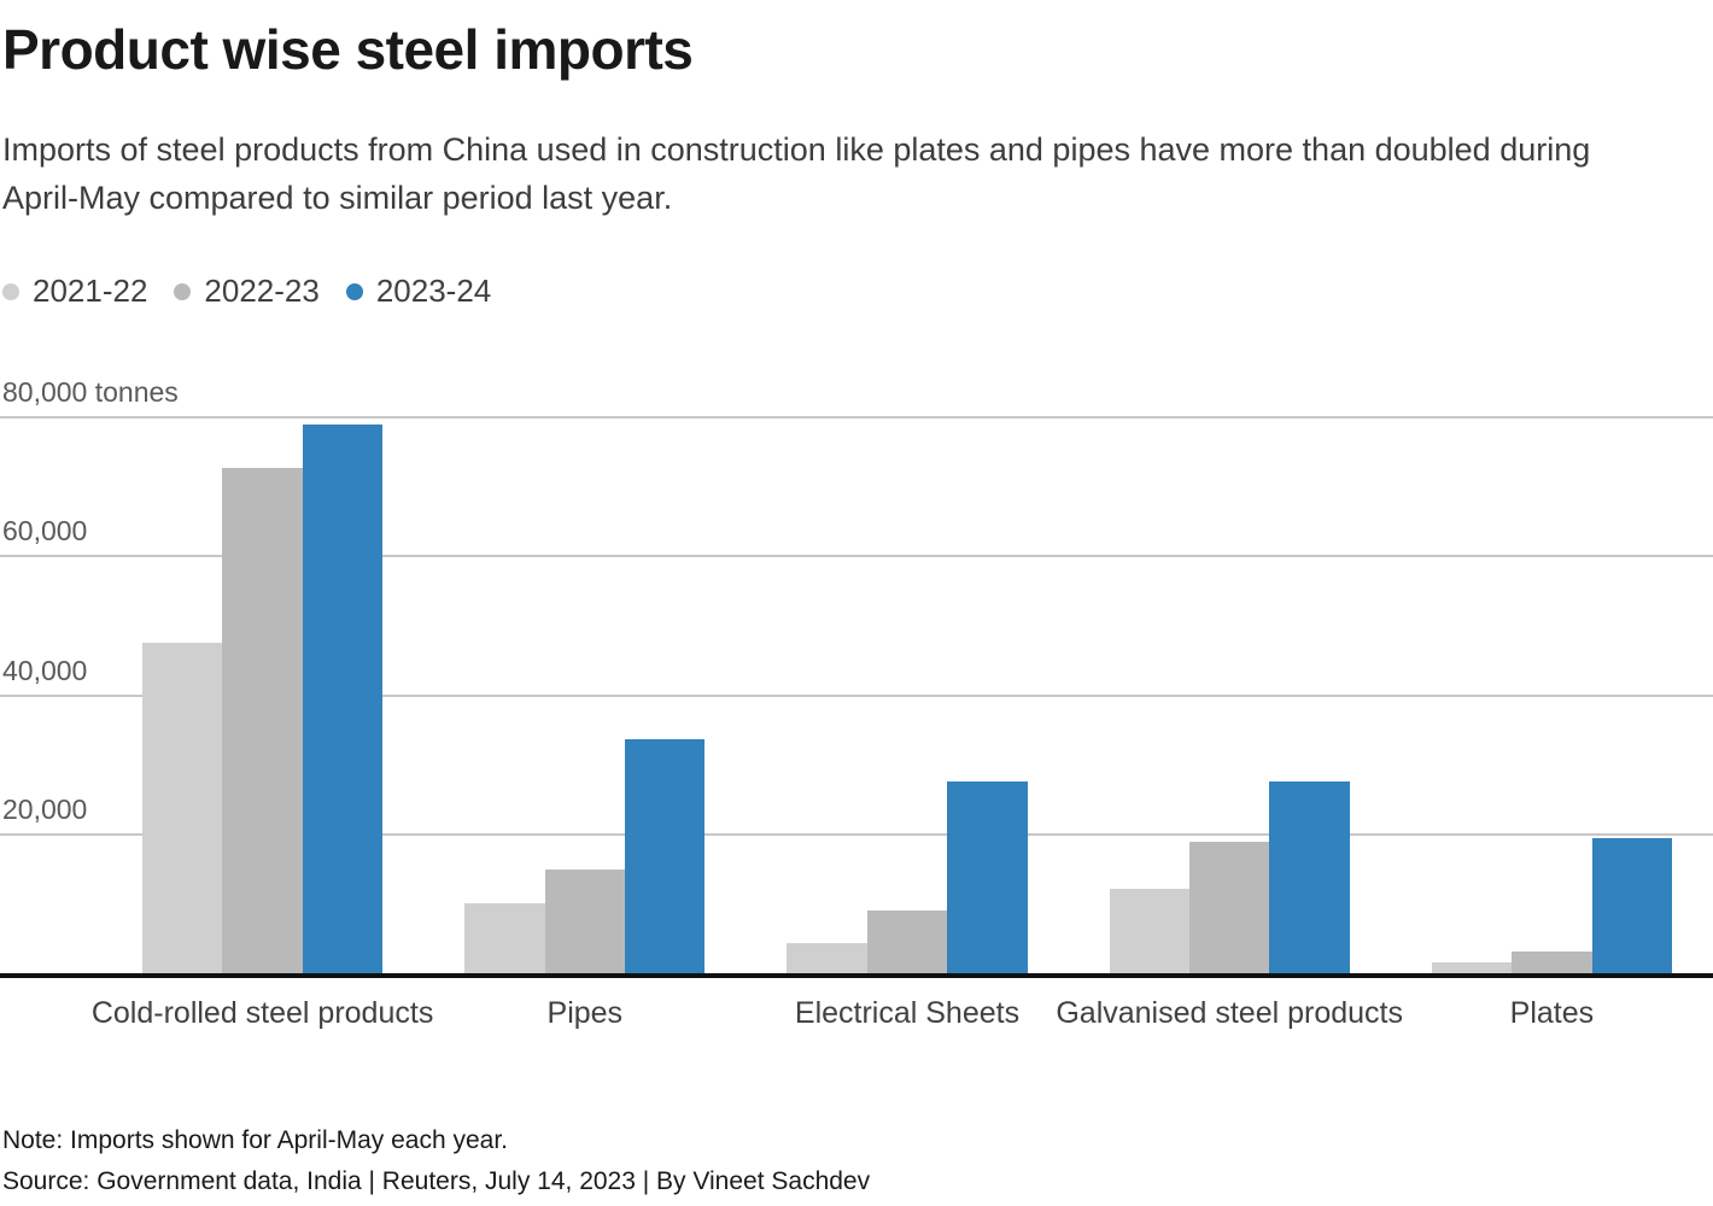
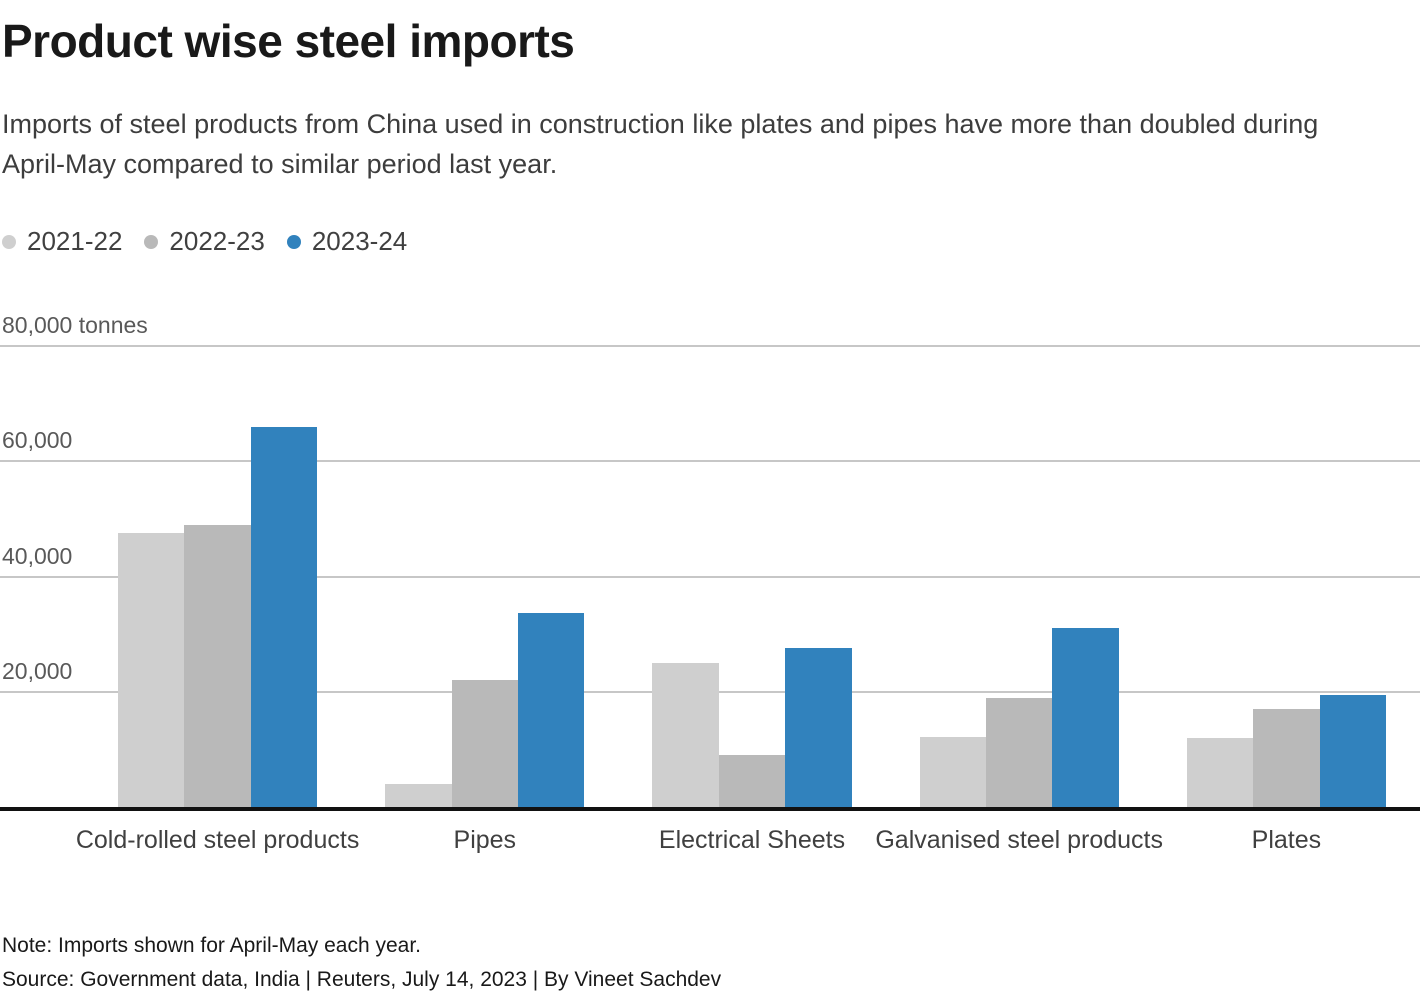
2022-23/Cold-rolled steel products: 73000 -> 49000
2023-24/Cold-rolled steel products: 79000 -> 66000
2021-22/Pipes: 10000 -> 4000
2022-23/Pipes: 15000 -> 22000
2021-22/Electrical Sheets: 4000 -> 25000
2023-24/Galvanised steel products: 28000 -> 31000
2021-22/Plates: 2000 -> 12000
2022-23/Plates: 3000 -> 17000
